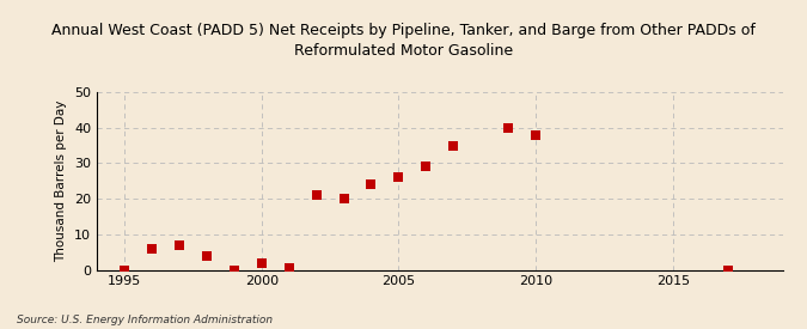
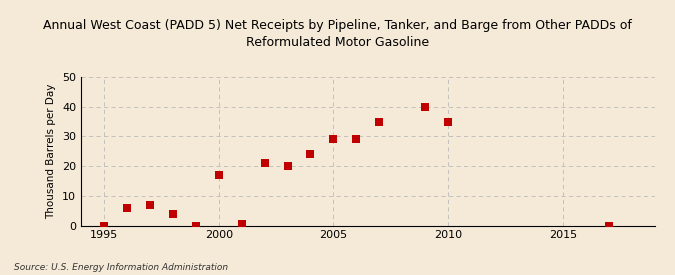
2000: 2.0 -> 17.0
2005: 26.0 -> 29.0
2010: 38.0 -> 35.0
